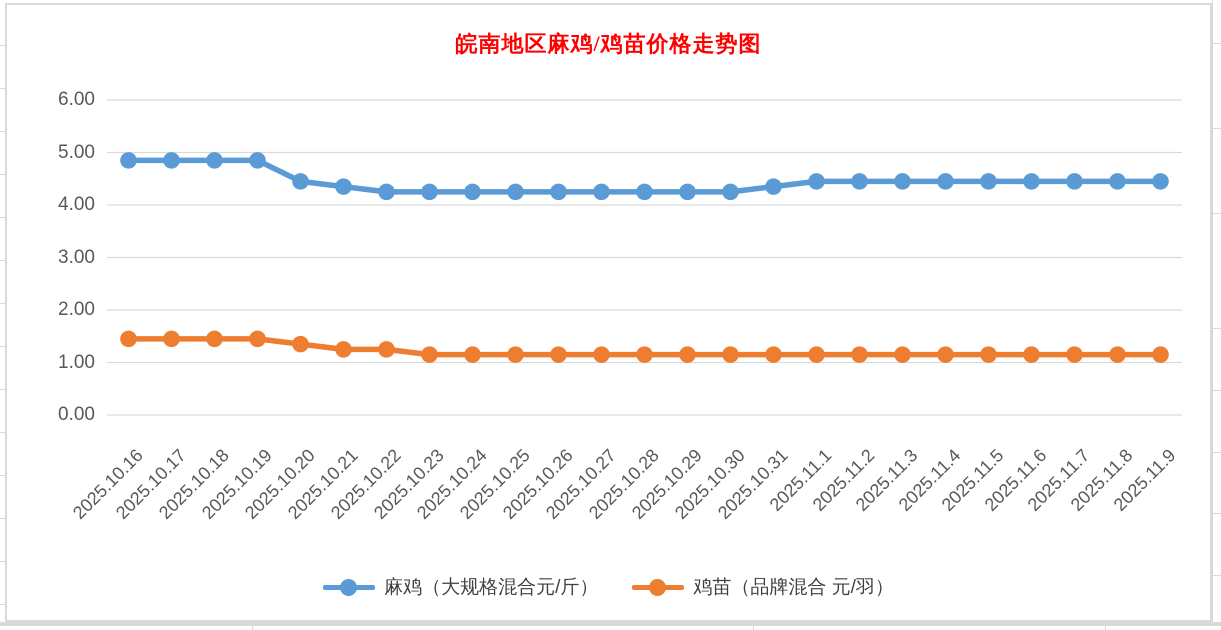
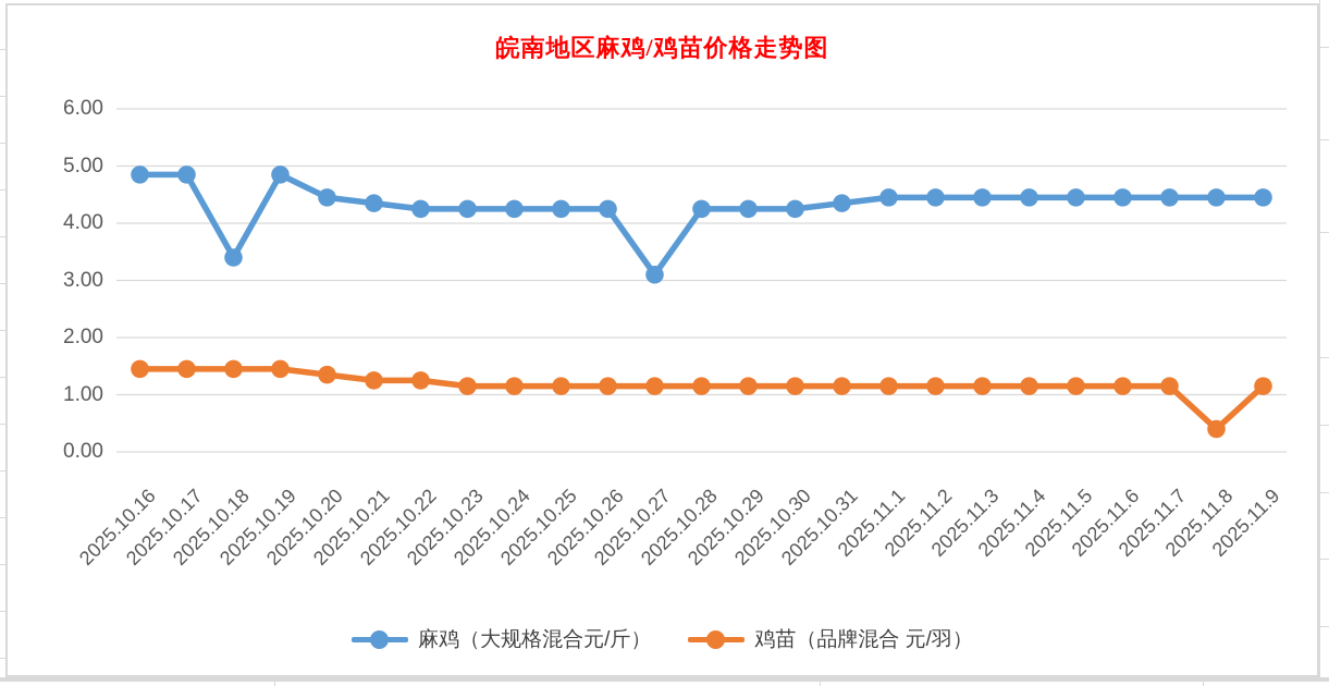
麻鸡（大规格混合元/斤）/2025.10.18: 4.8 -> 3.4
麻鸡（大规格混合元/斤）/2025.10.27: 4.2 -> 3.1
鸡苗（品牌混合 元/羽）/2025.11.8: 1.1 -> 0.4
